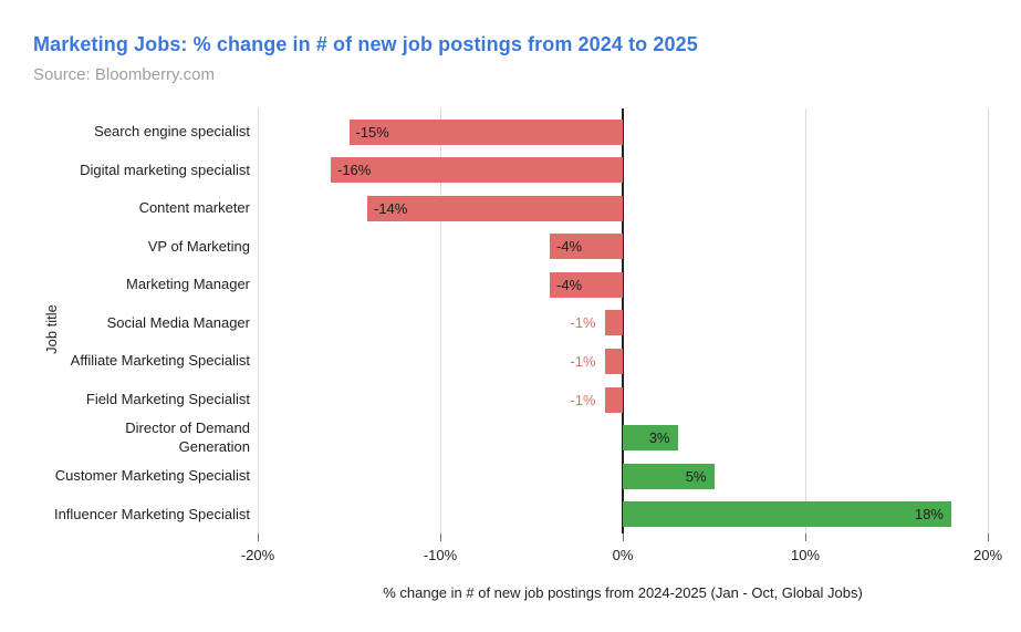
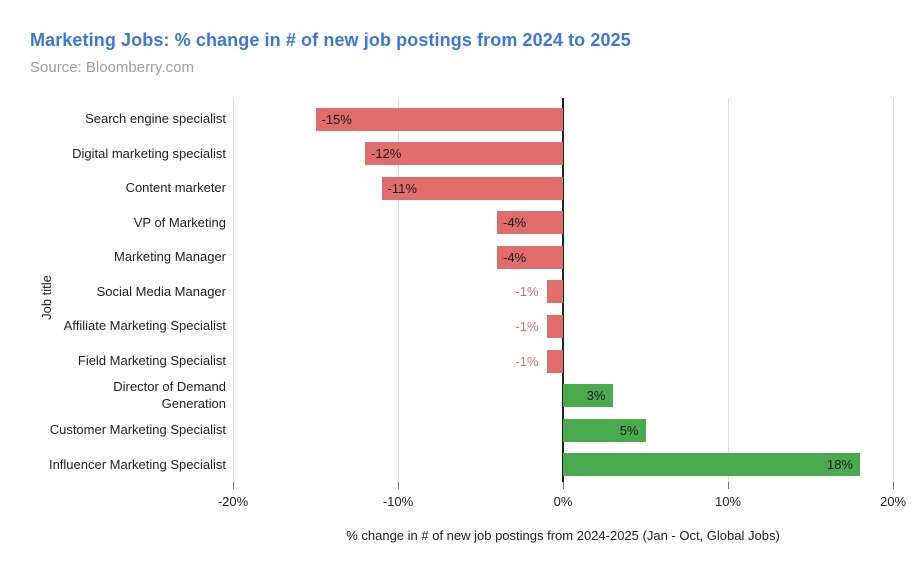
Digital marketing specialist: -16% -> -12%
Content marketer: -14% -> -11%
